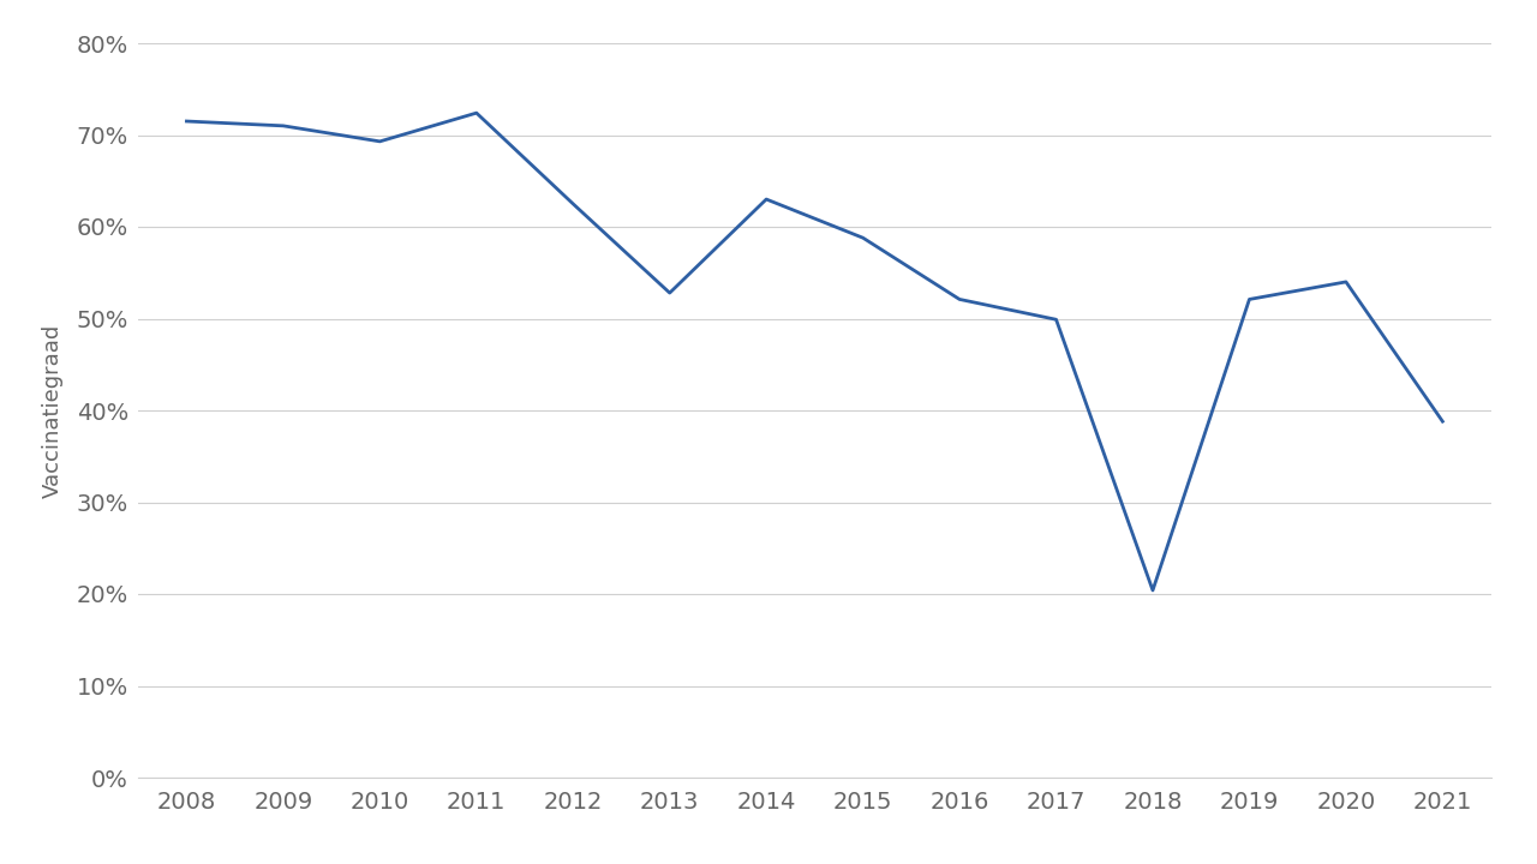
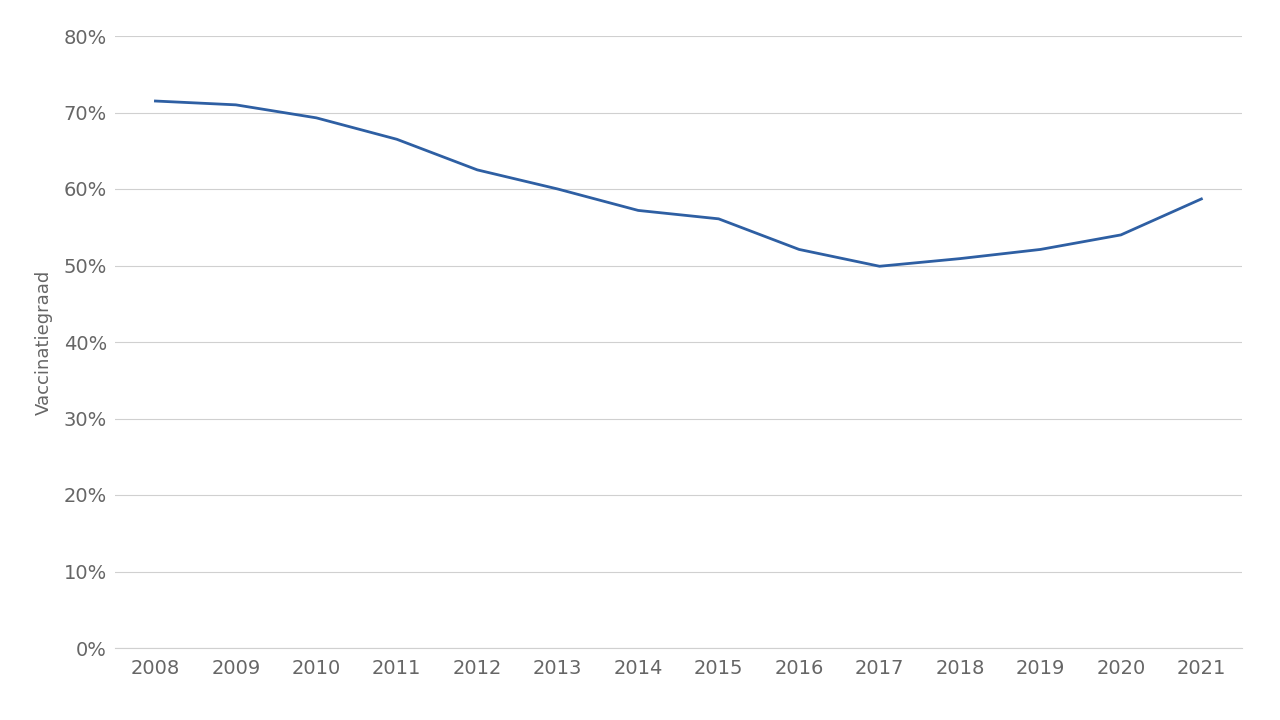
2011: 72.4% -> 66.5%
2013: 52.8% -> 60.0%
2014: 63.0% -> 57.2%
2015: 58.8% -> 56.1%
2018: 20.4% -> 50.9%
2021: 38.8% -> 58.7%
